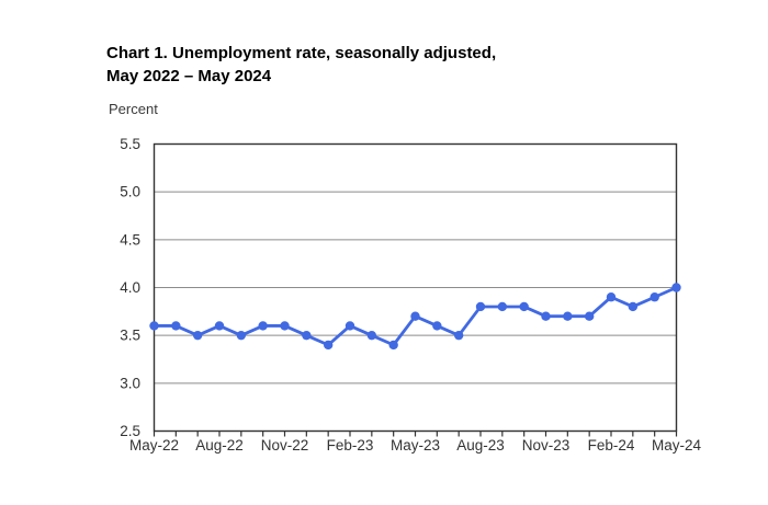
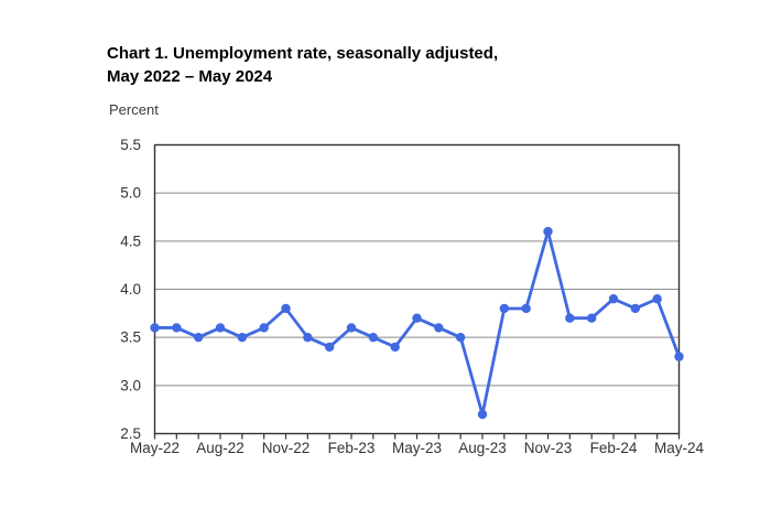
Nov-22: 3.6 -> 3.8
Aug-23: 3.8 -> 2.7
Nov-23: 3.7 -> 4.6
May-24: 4.0 -> 3.3
